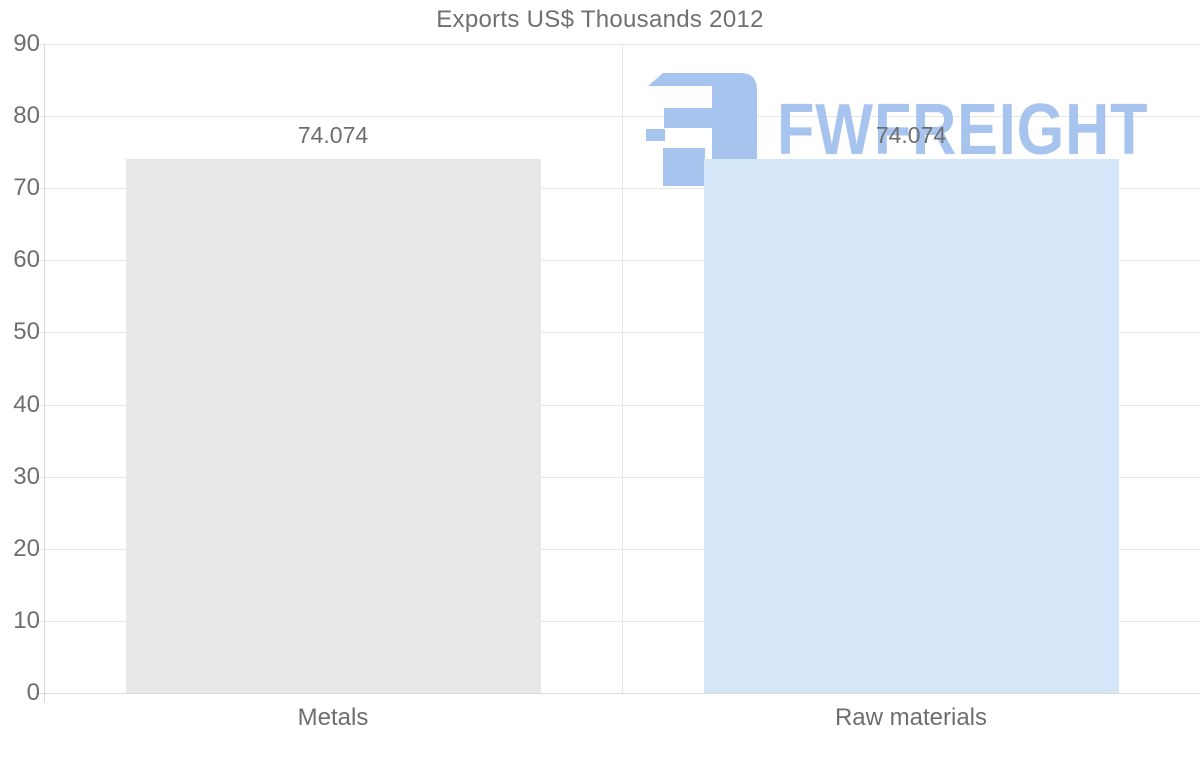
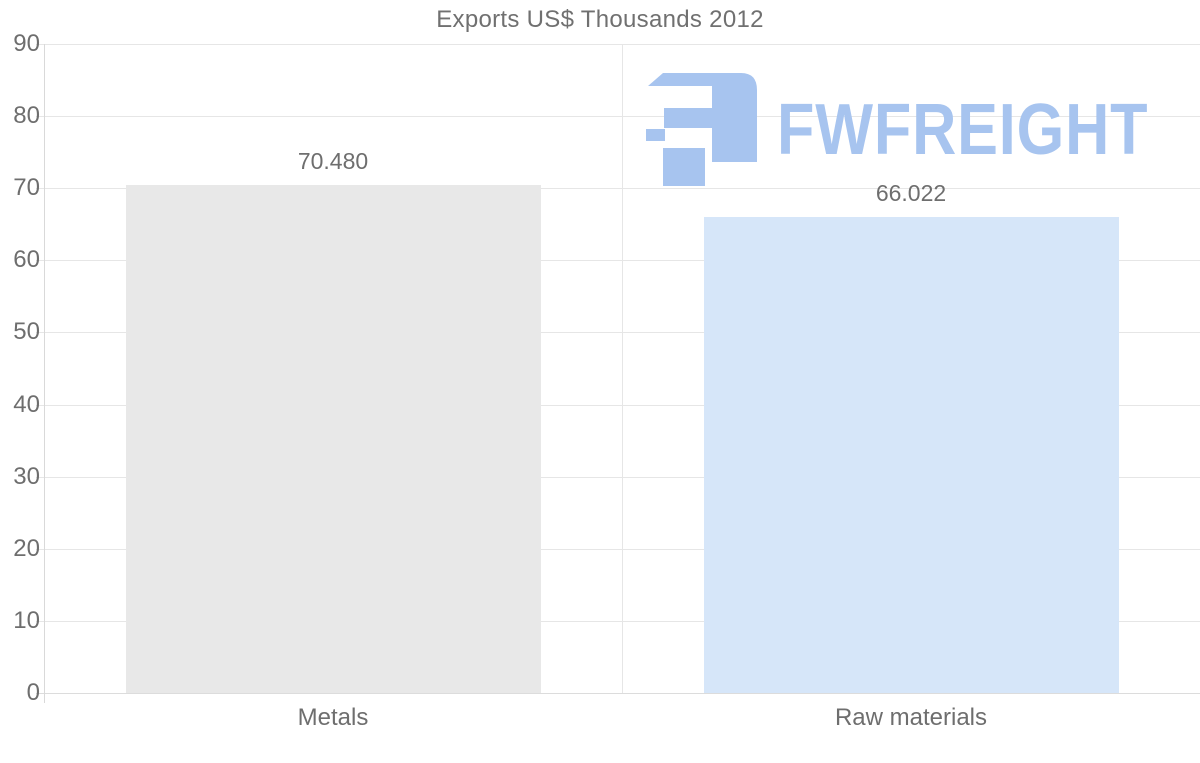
Metals: 74.074 -> 70.480
Raw materials: 74.074 -> 66.022
